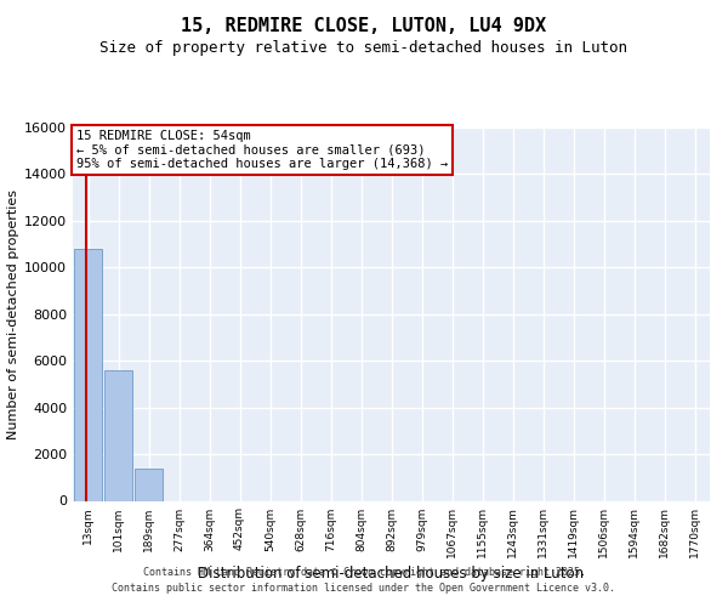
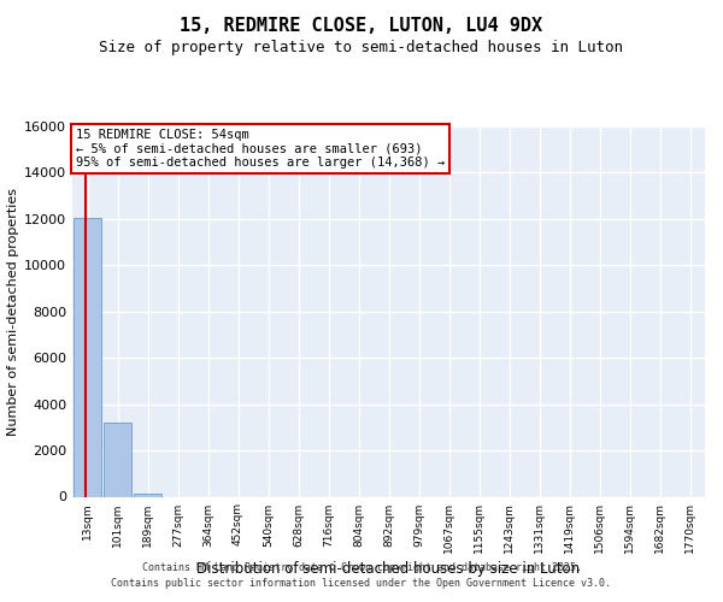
13sqm: 10800 -> 12000
101sqm: 5600 -> 3200
189sqm: 1400 -> 200
